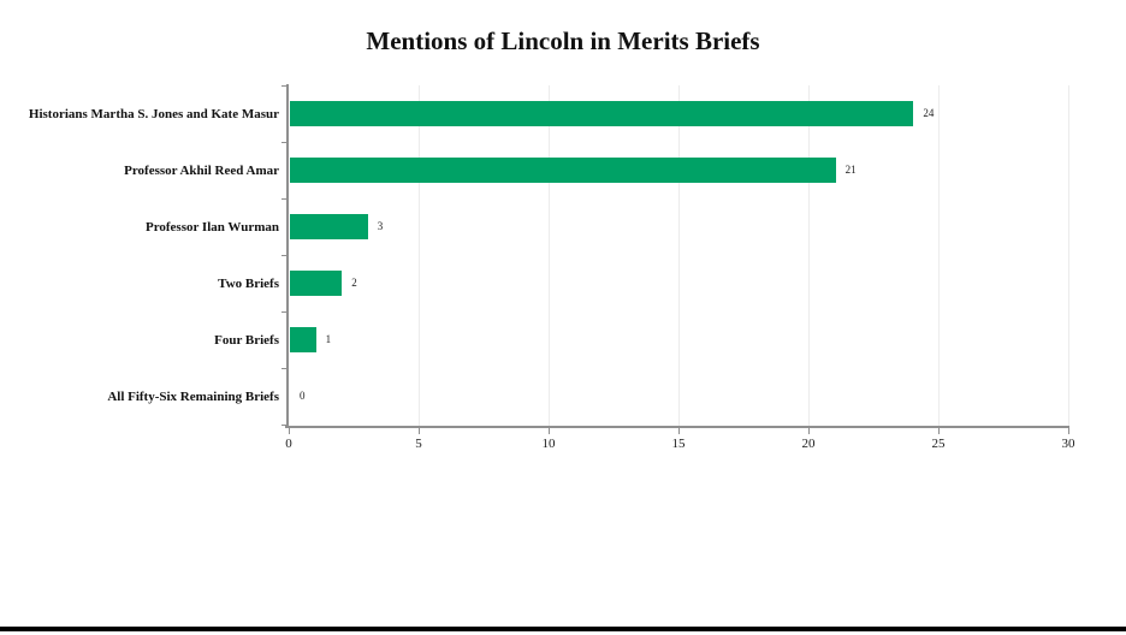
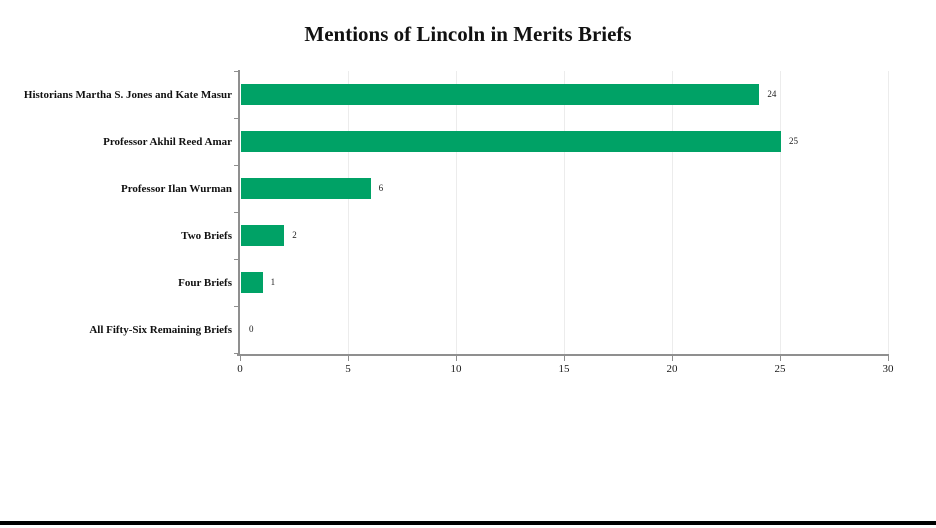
Professor Akhil Reed Amar: 21 -> 25
Professor Ilan Wurman: 3 -> 6
